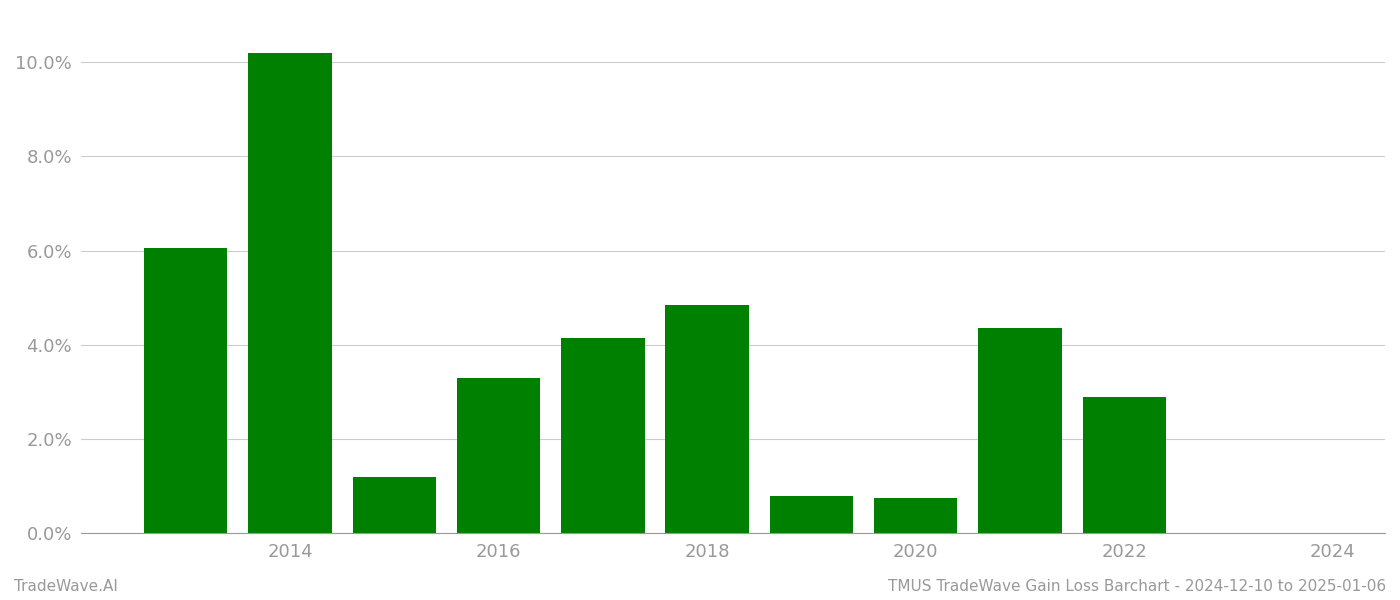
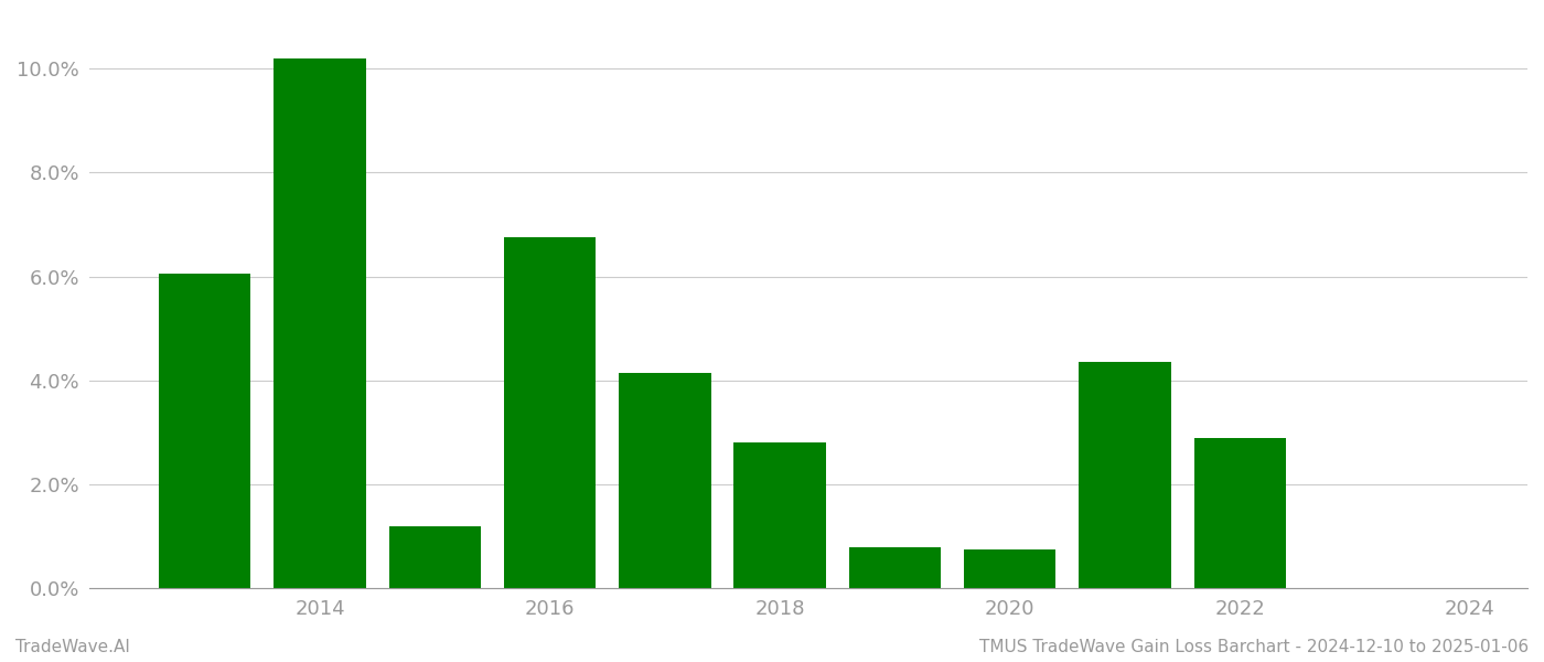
2016: 3.30% -> 6.75%
2018: 4.85% -> 2.80%
